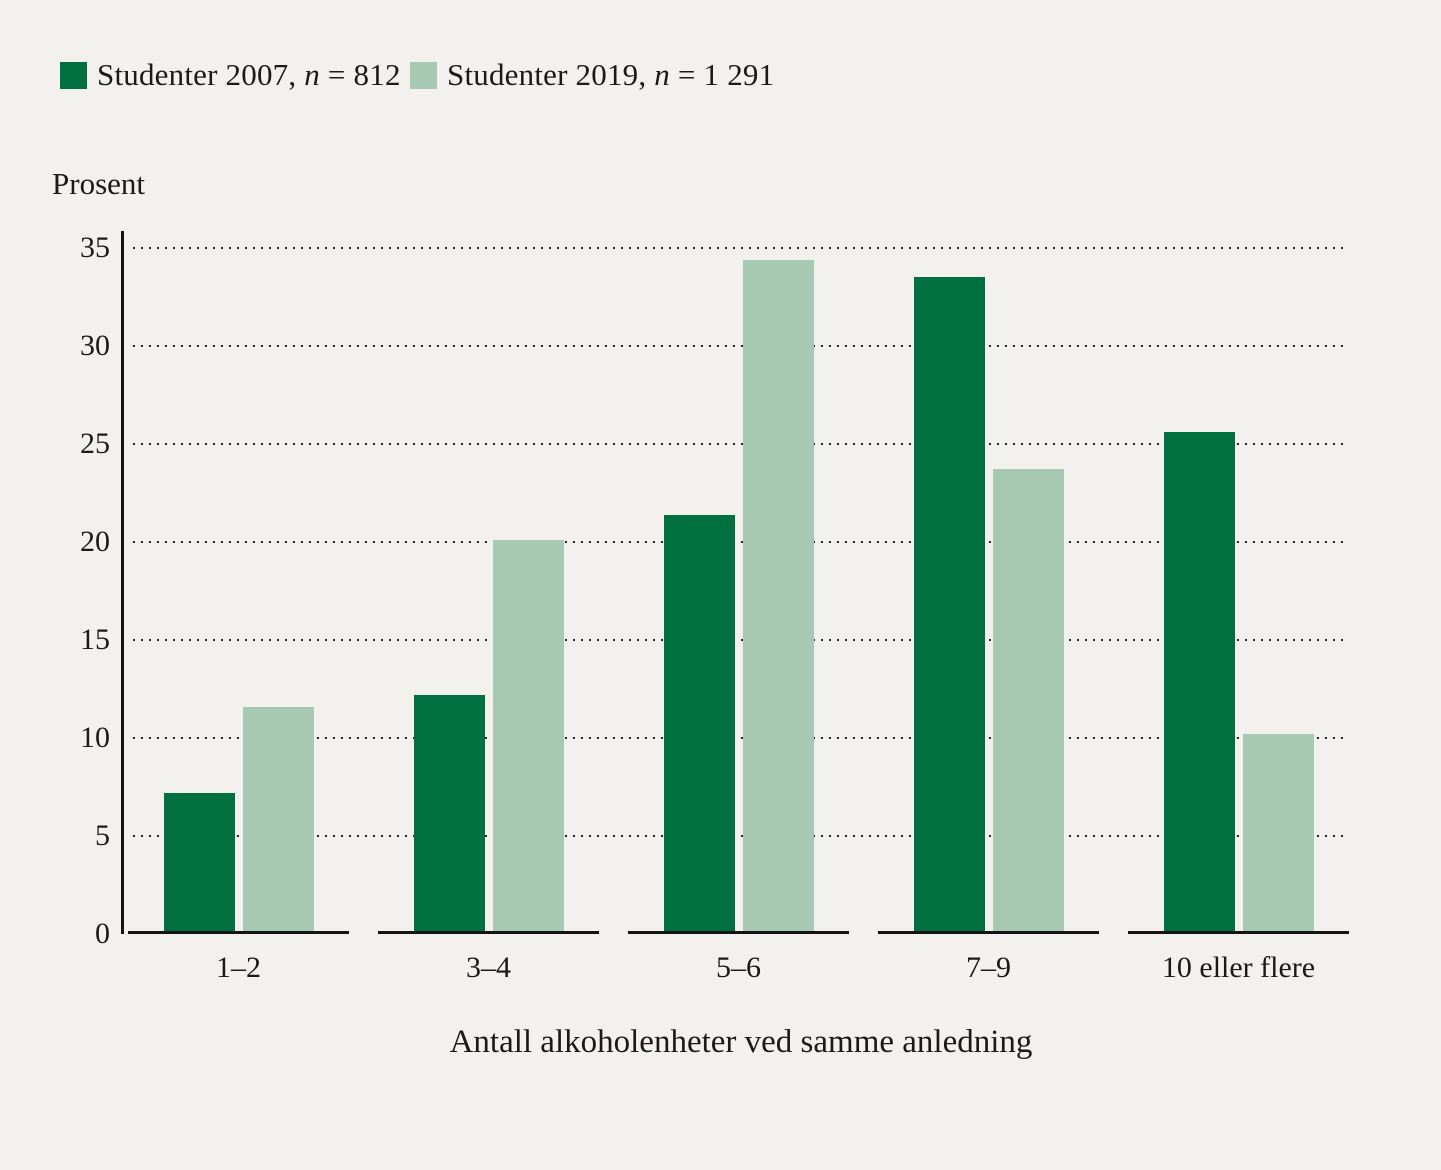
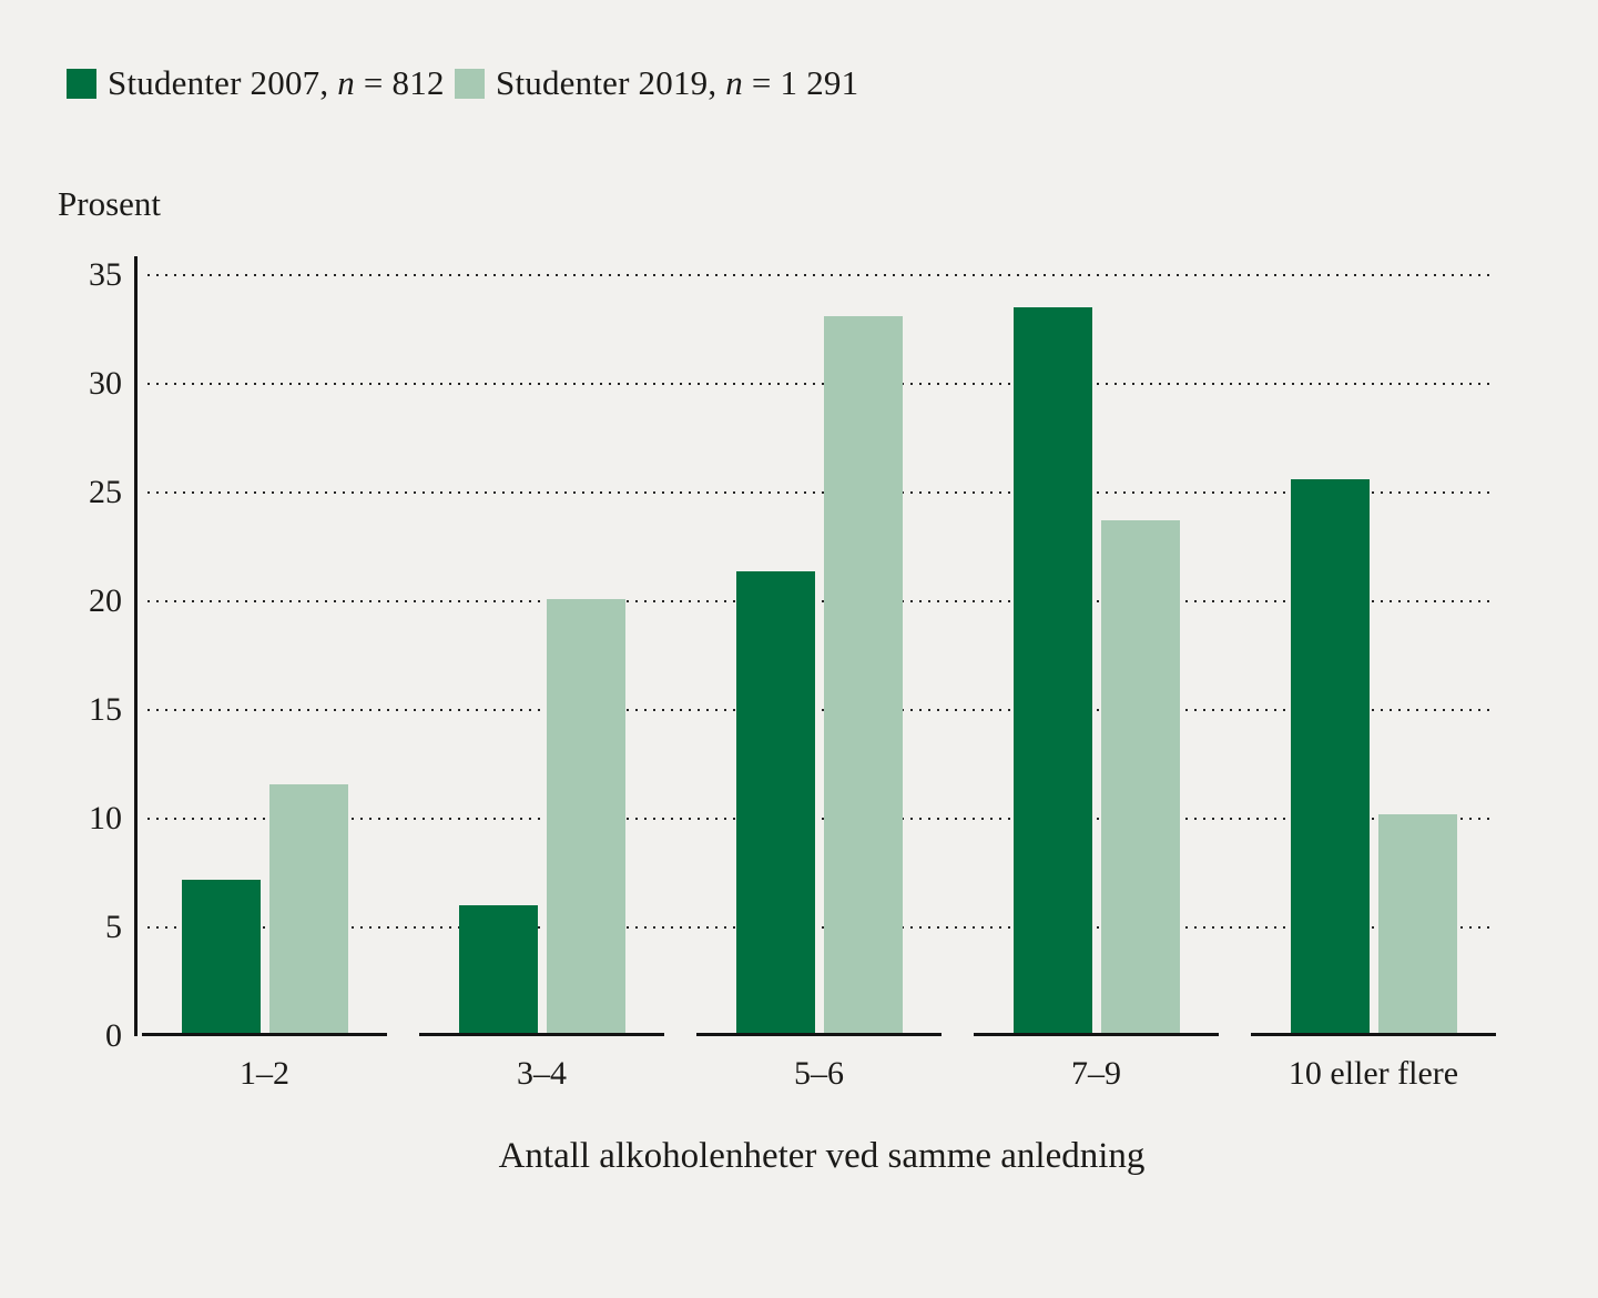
Studenter 2007, n = 812/3–4: 12.2 -> 6.0
Studenter 2019, n = 1 291/5–6: 34.4 -> 33.1
